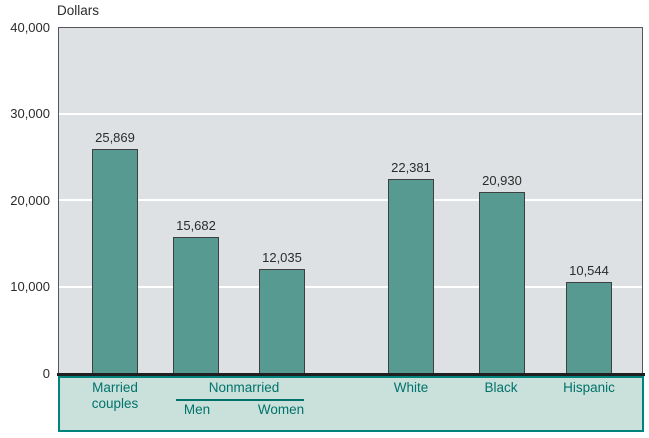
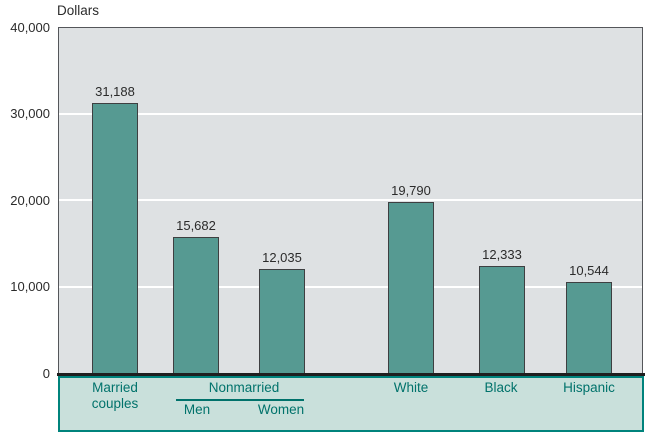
Married couples: 25,869 -> 31,188
White: 22,381 -> 19,790
Black: 20,930 -> 12,333
